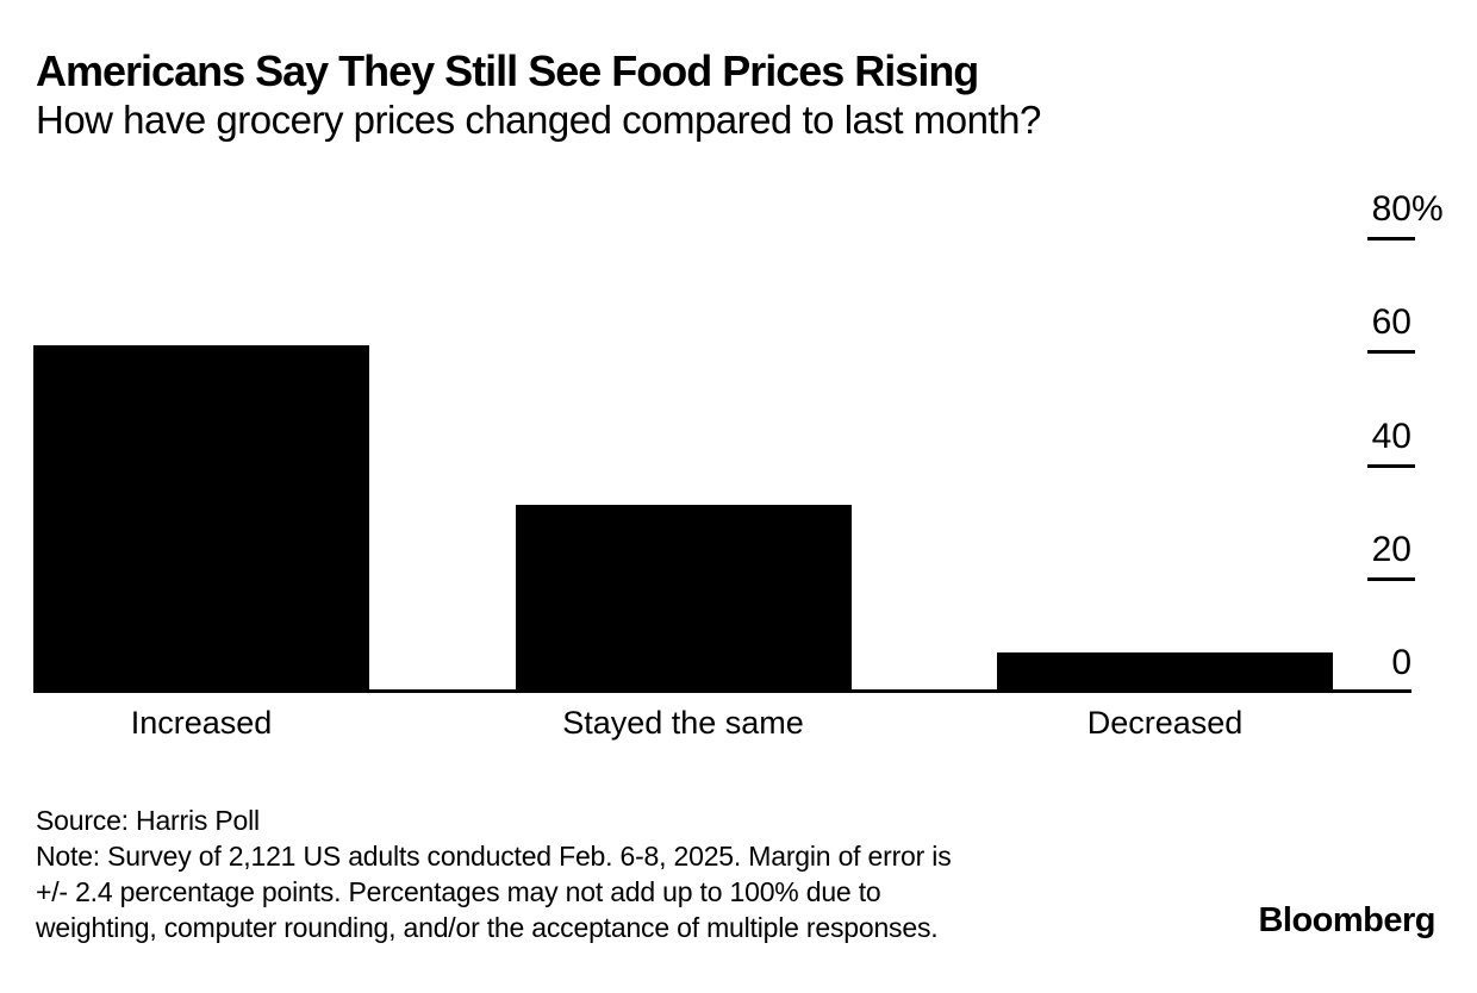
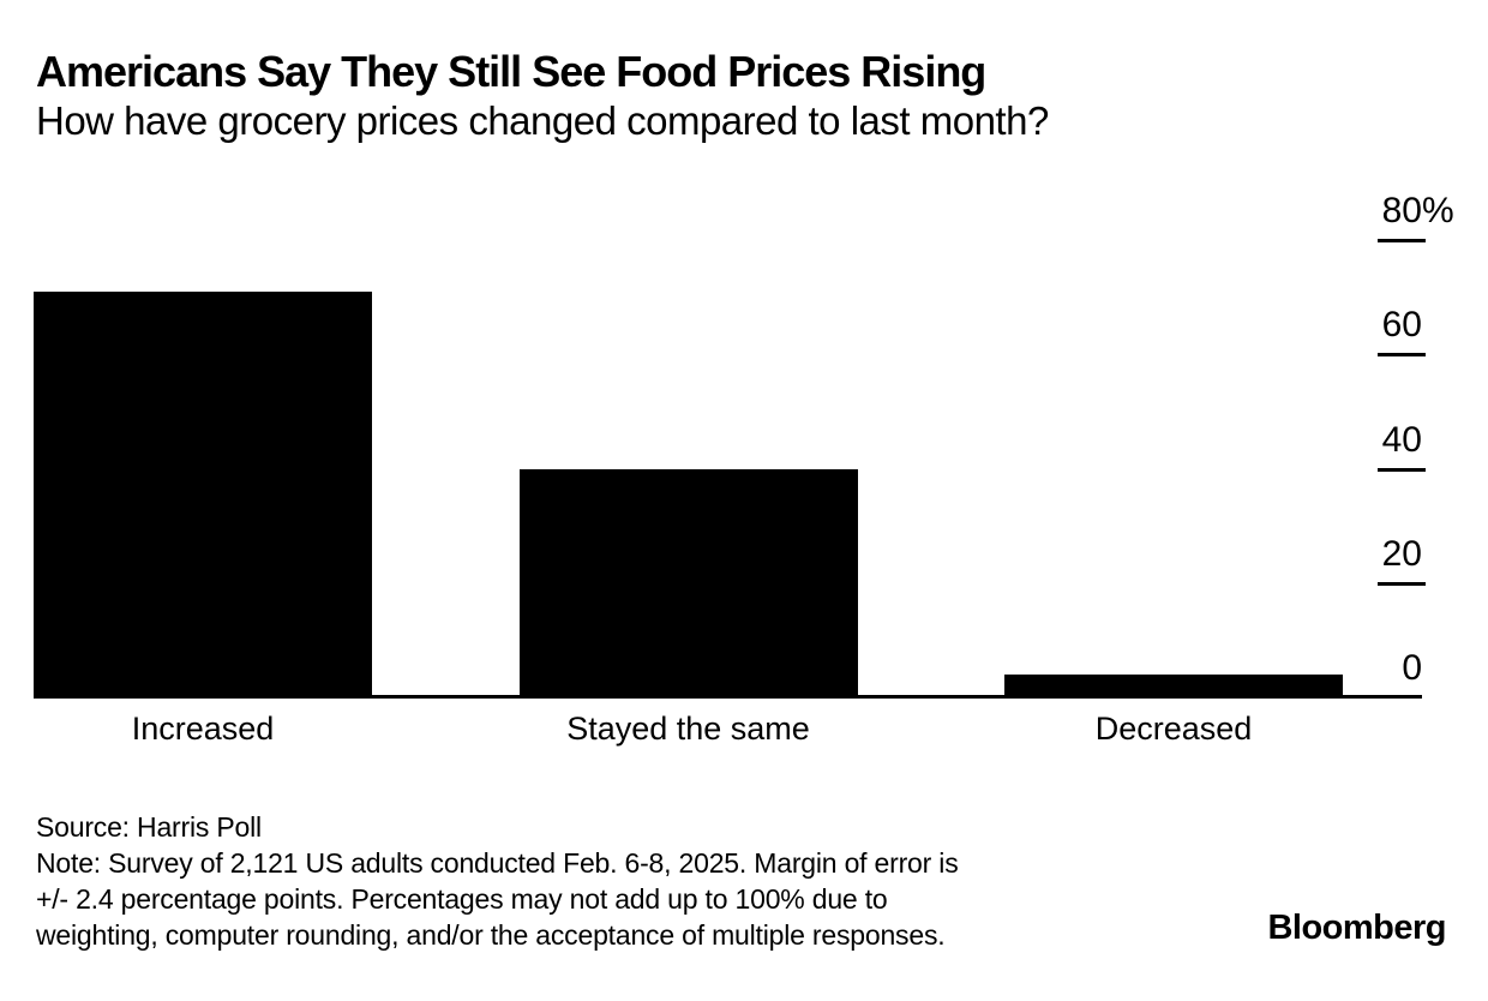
Increased: 61 -> 71
Stayed the same: 33 -> 40
Decreased: 7 -> 4
